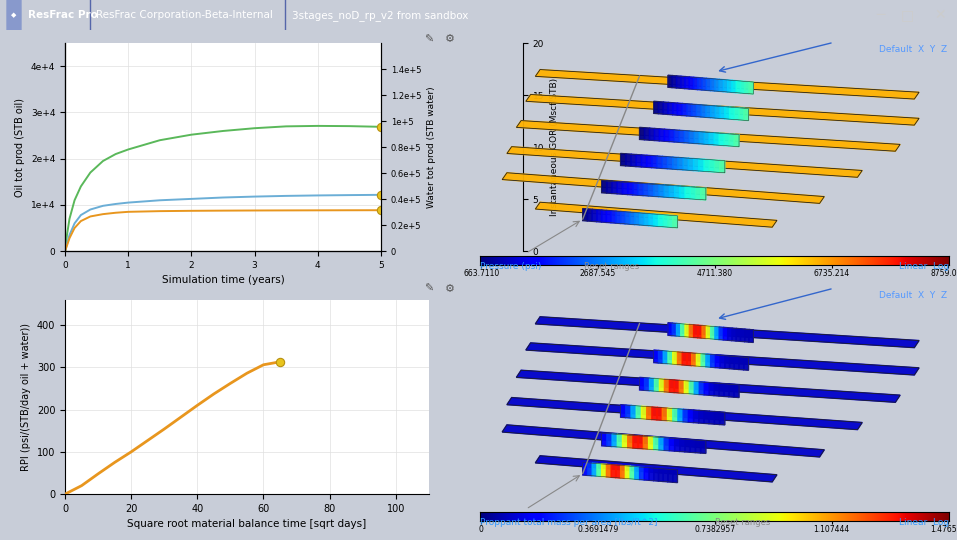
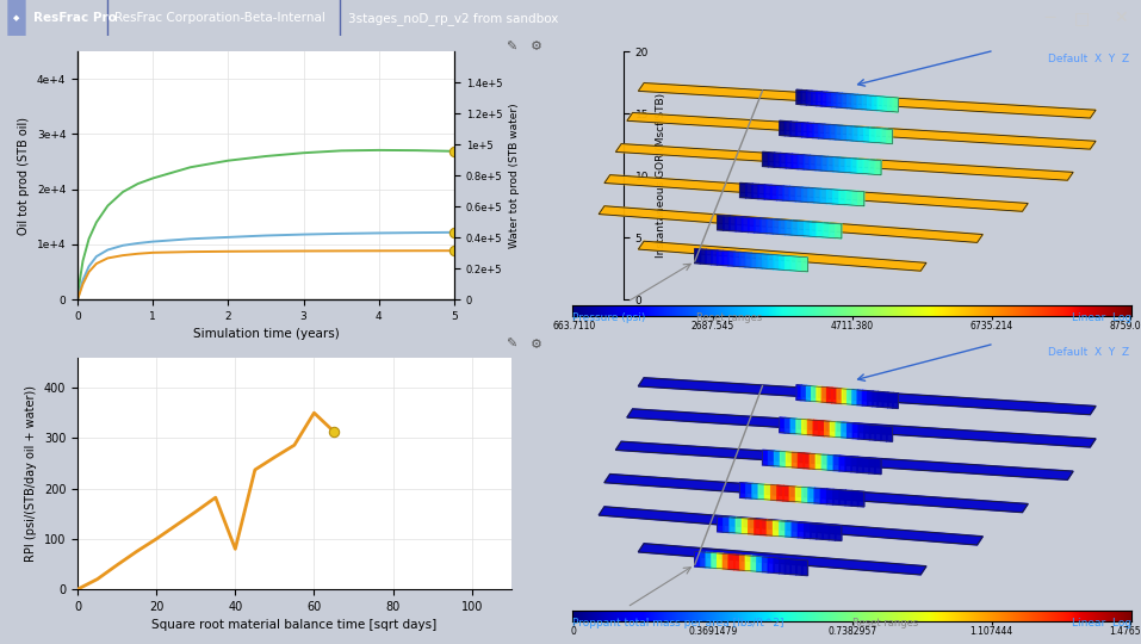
40: 210 -> 80
60: 306 -> 350
